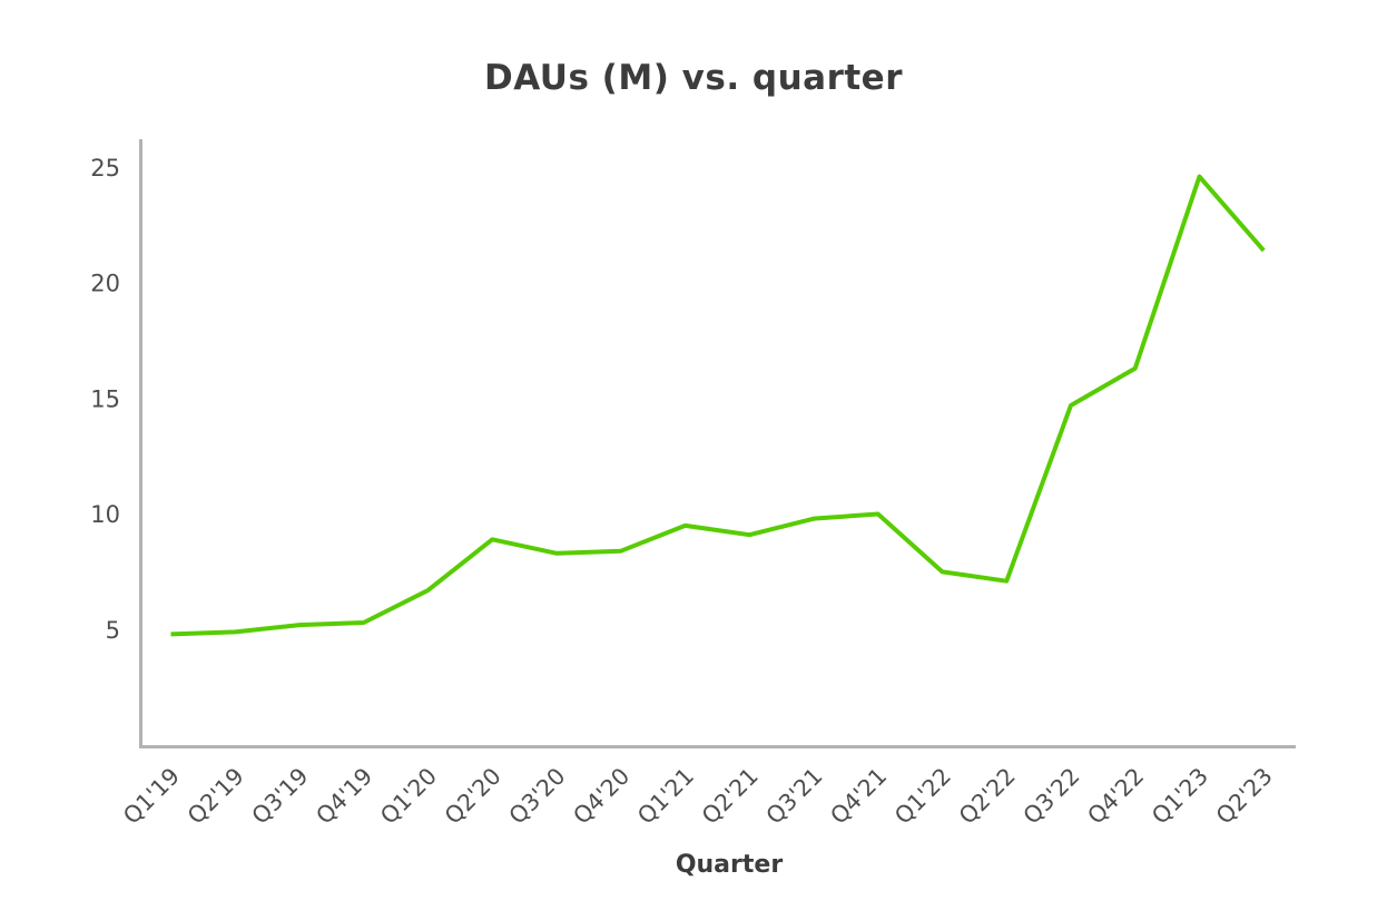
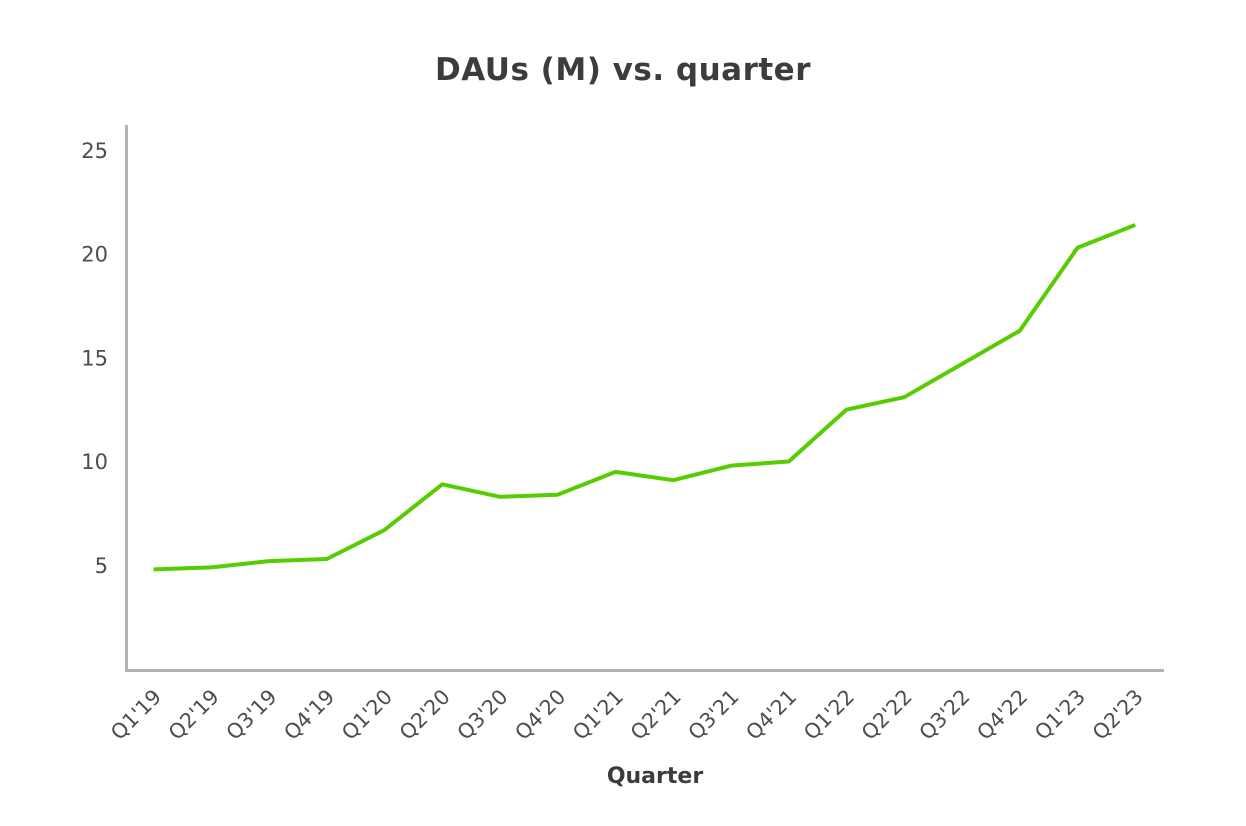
Q1'22: 7.5 -> 12.5
Q2'22: 7.1 -> 13.1
Q1'23: 24.6 -> 20.3
